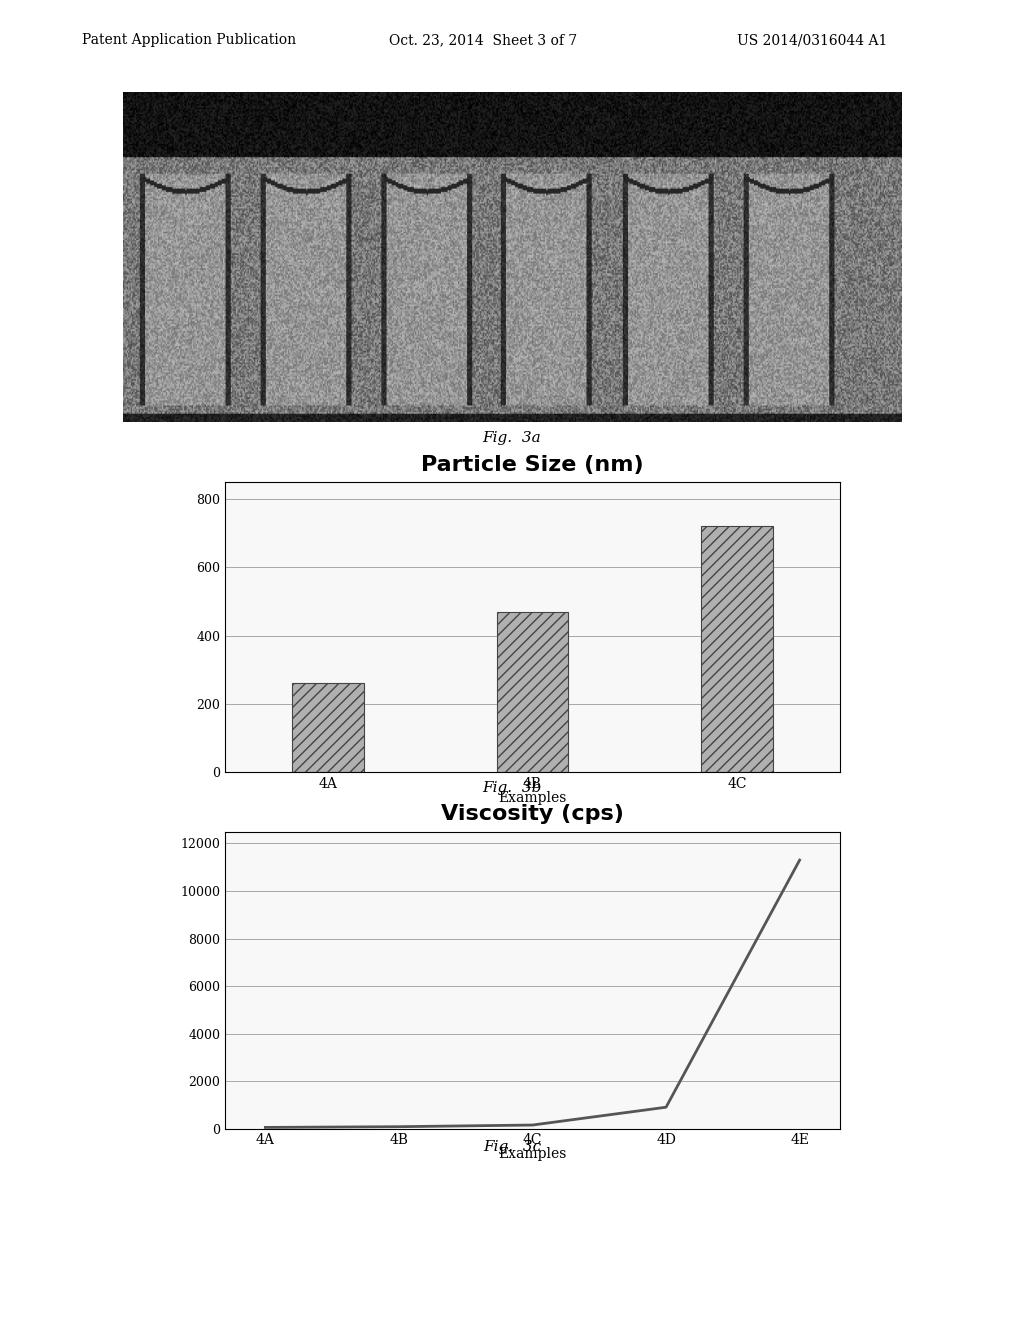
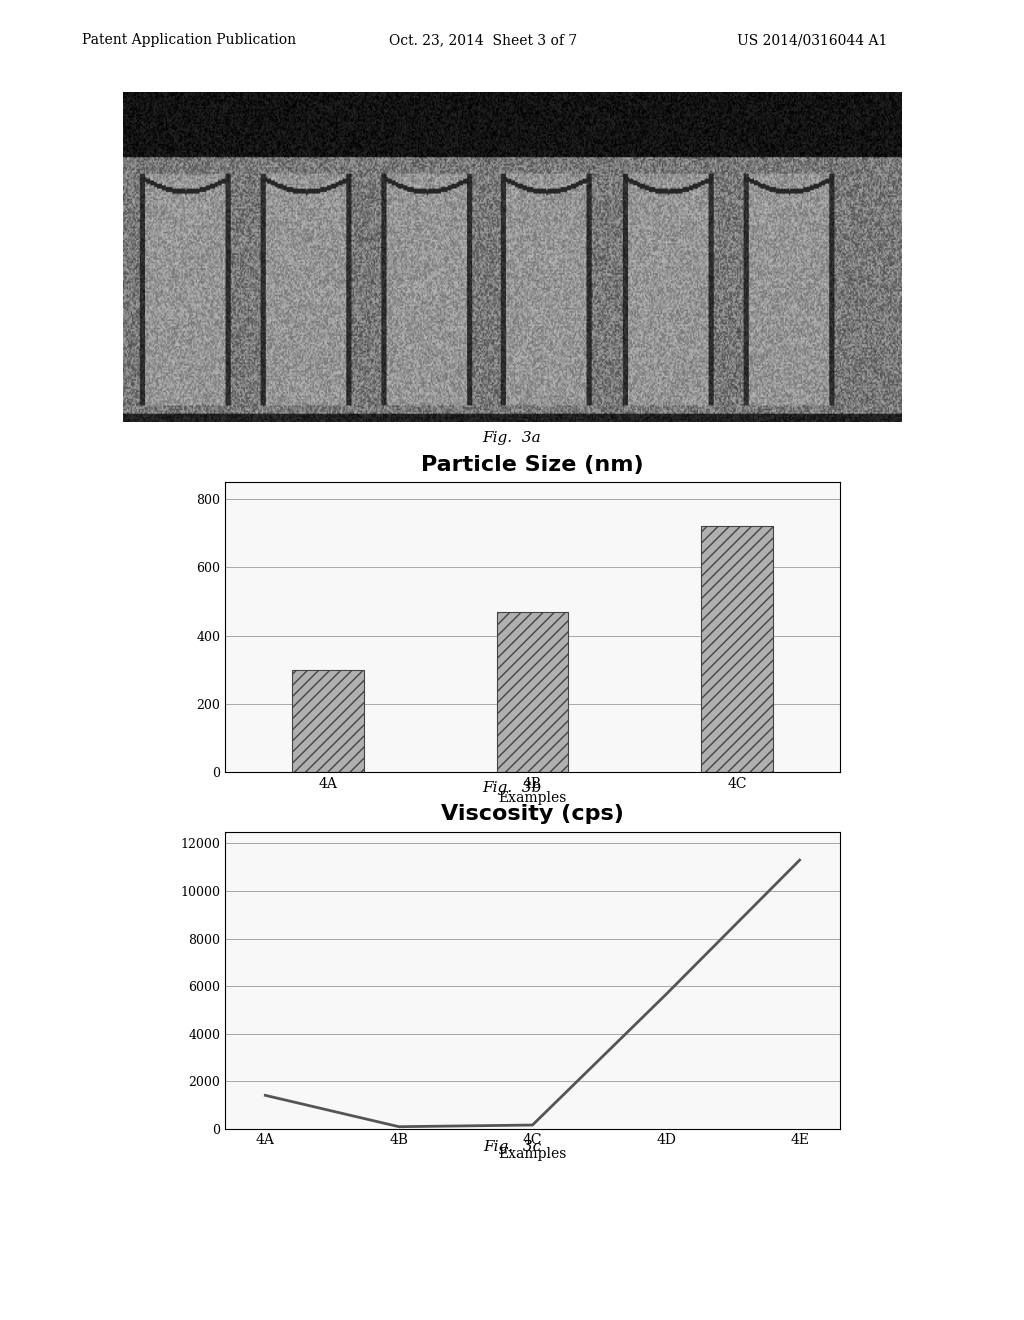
Particle Size (nm)/4A: 260 -> 300
Viscosity (cps)/4A: 50 -> 1400
Viscosity (cps)/4D: 900 -> 5650
